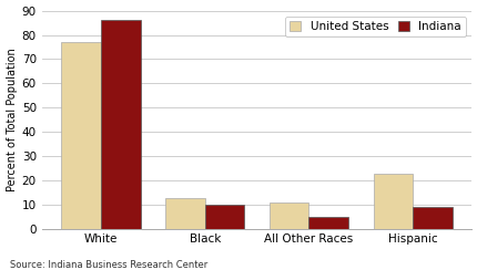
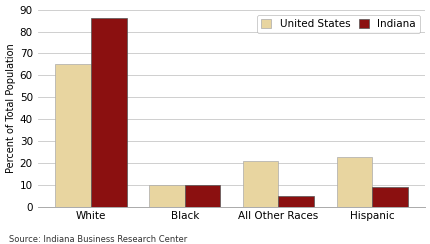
United States/White: 77 -> 65
United States/Black: 13 -> 10
United States/All Other Races: 11 -> 21
